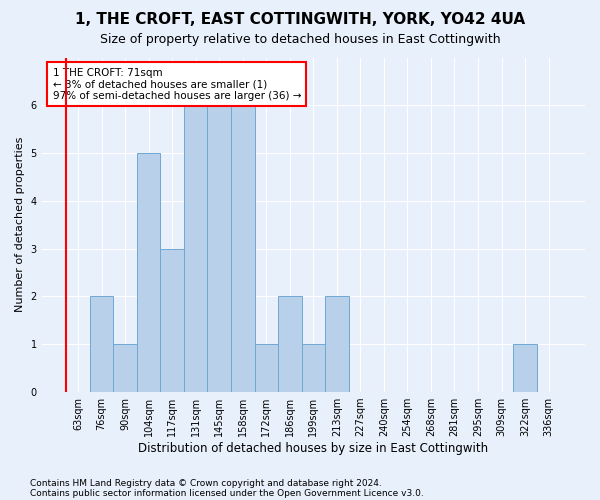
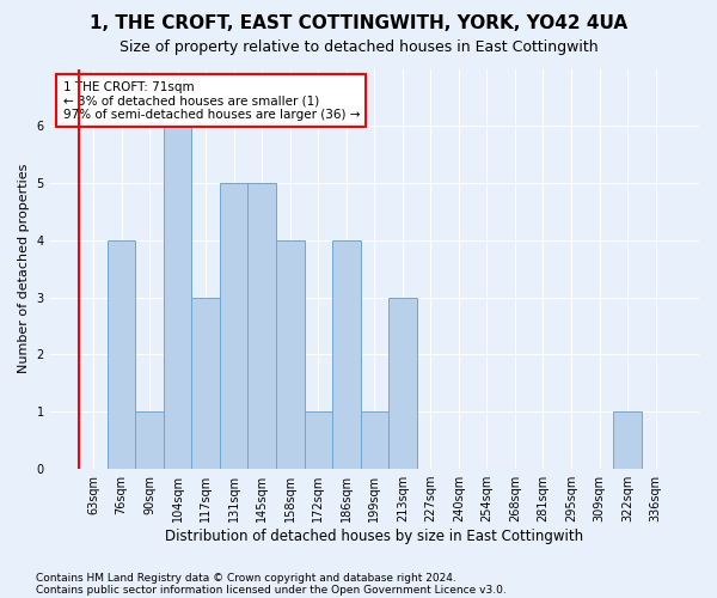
76sqm: 2 -> 4
104sqm: 5 -> 6
131sqm: 6 -> 5
145sqm: 6 -> 5
158sqm: 6 -> 4
186sqm: 2 -> 4
213sqm: 2 -> 3
